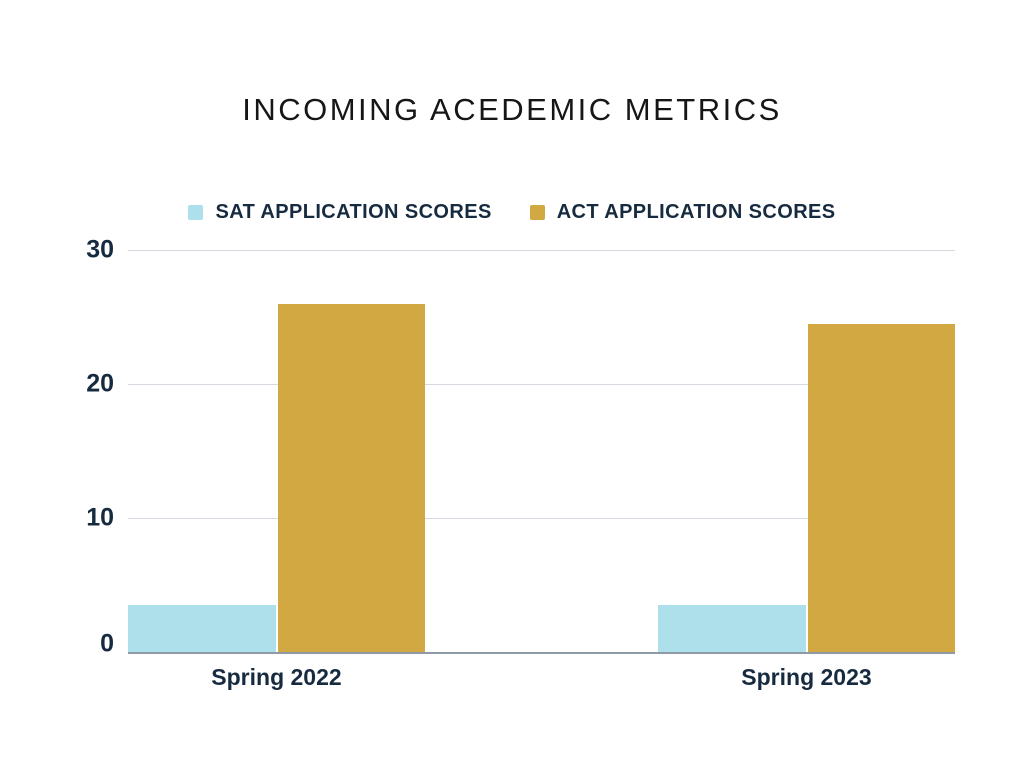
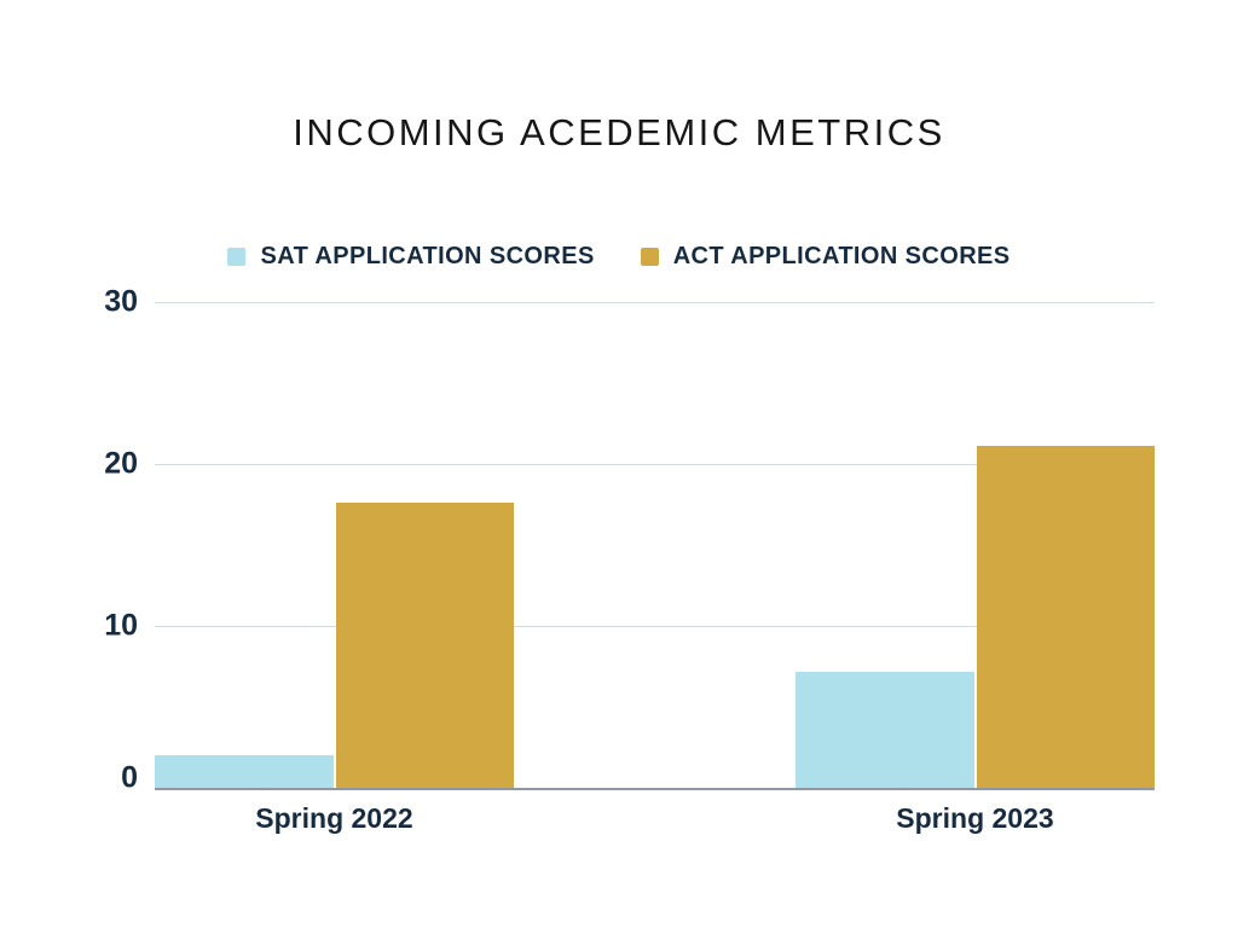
SAT APPLICATION SCORES/Spring 2022: 3.5 -> 2.0
ACT APPLICATION SCORES/Spring 2022: 26.0 -> 17.6
SAT APPLICATION SCORES/Spring 2023: 3.5 -> 7.2
ACT APPLICATION SCORES/Spring 2023: 24.5 -> 21.1
